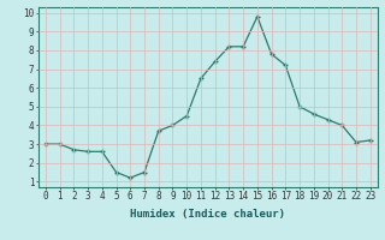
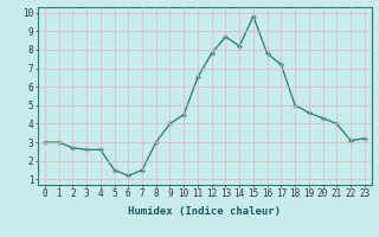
8: 3.7 -> 3.0
12: 7.4 -> 7.8
13: 8.2 -> 8.7
